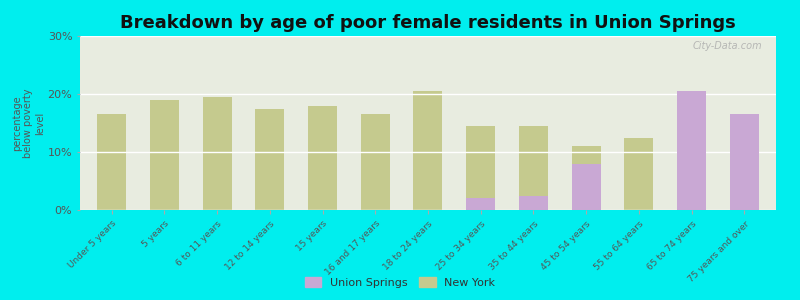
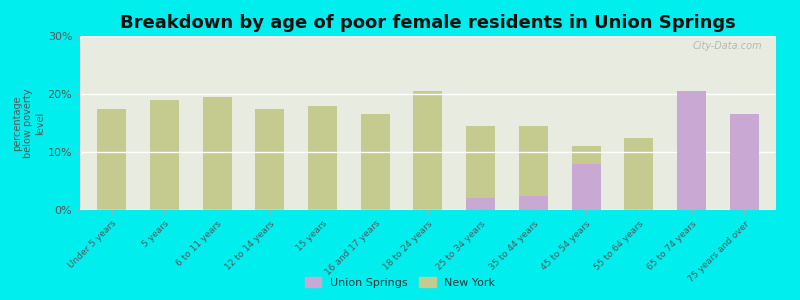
New York/Under 5 years: 16.6% -> 17.5%
